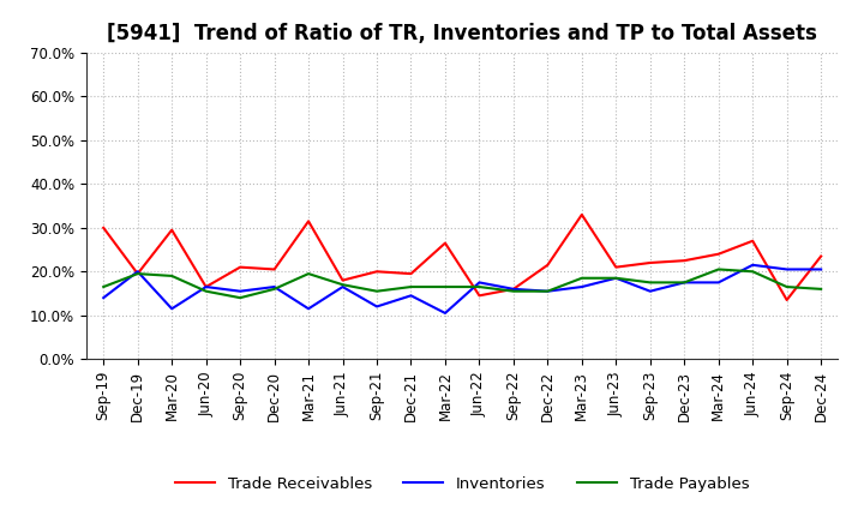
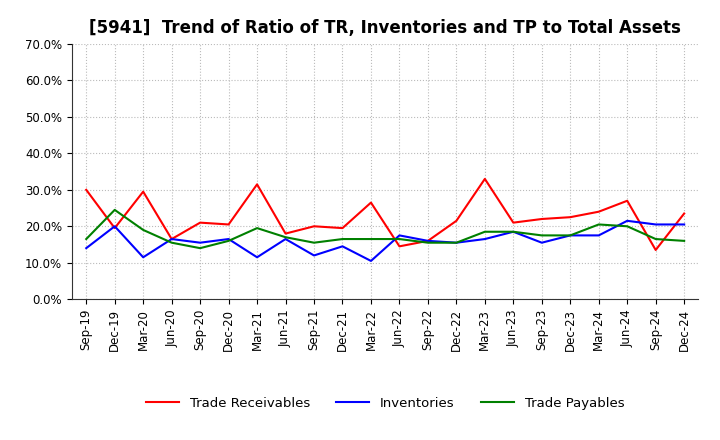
Trade Payables/Dec-19: 19.5% -> 24.5%
